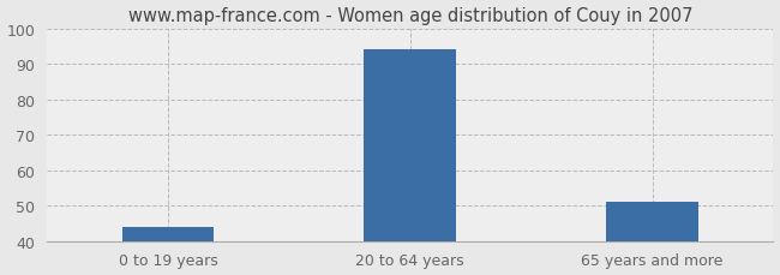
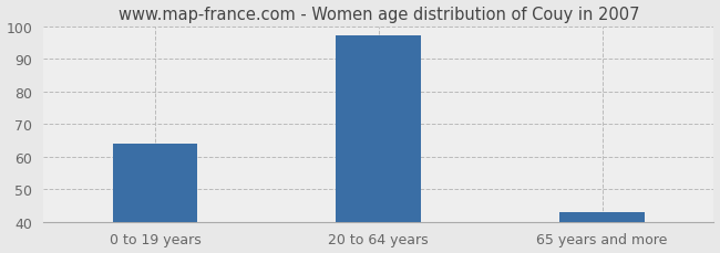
0 to 19 years: 44 -> 64
20 to 64 years: 94 -> 97
65 years and more: 51 -> 43
